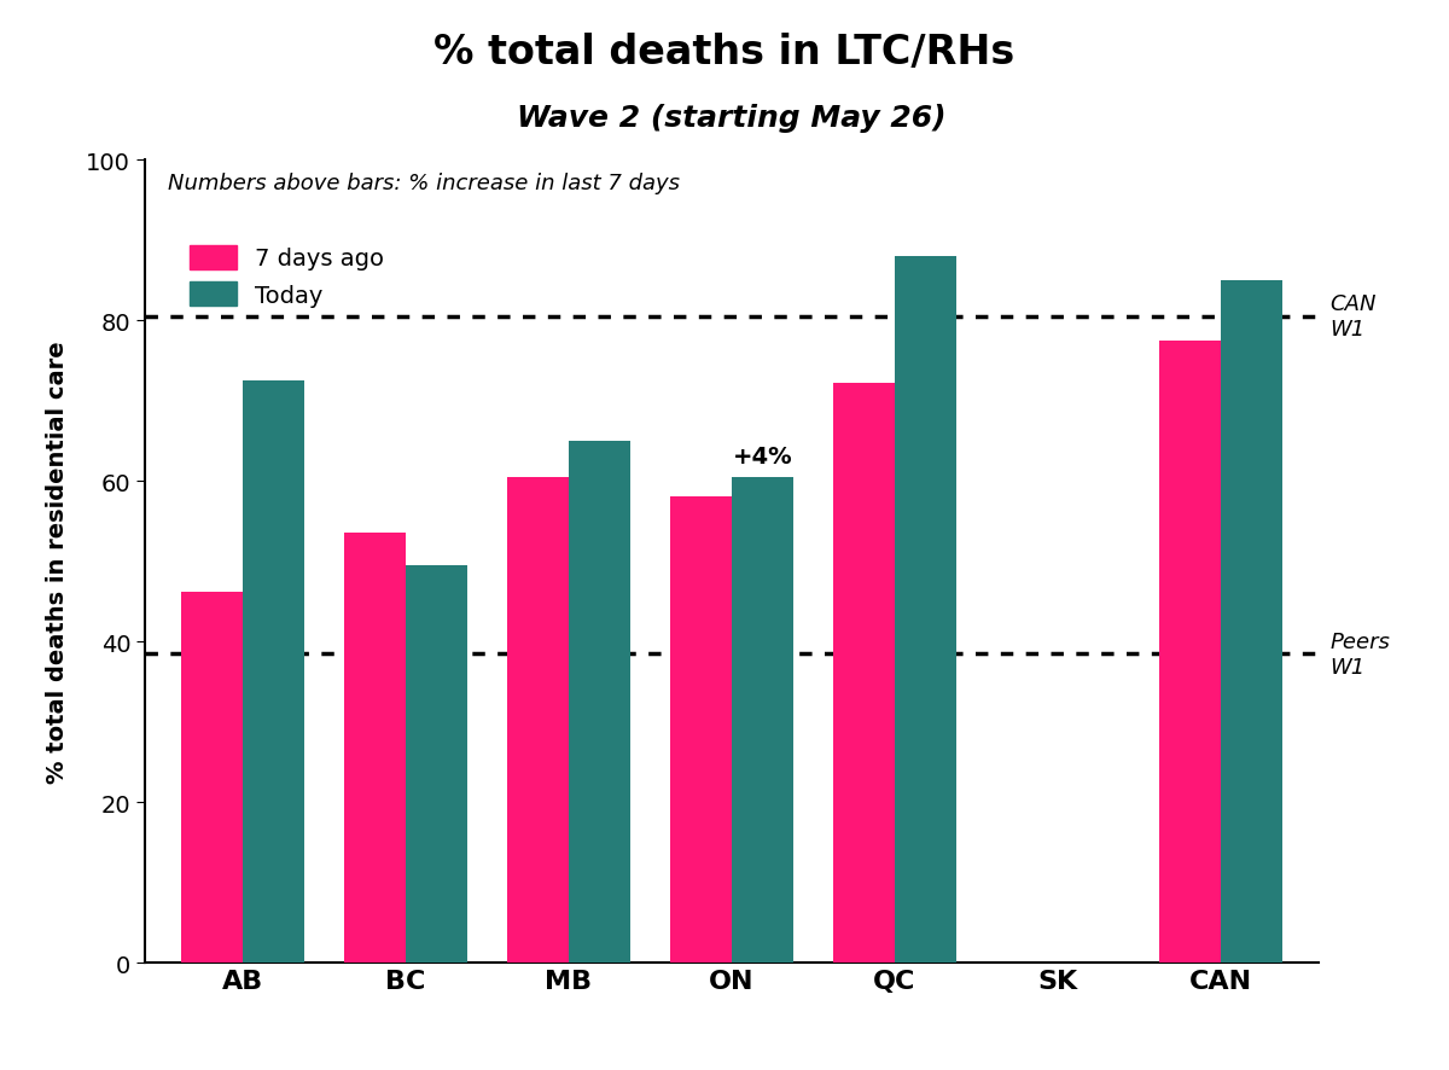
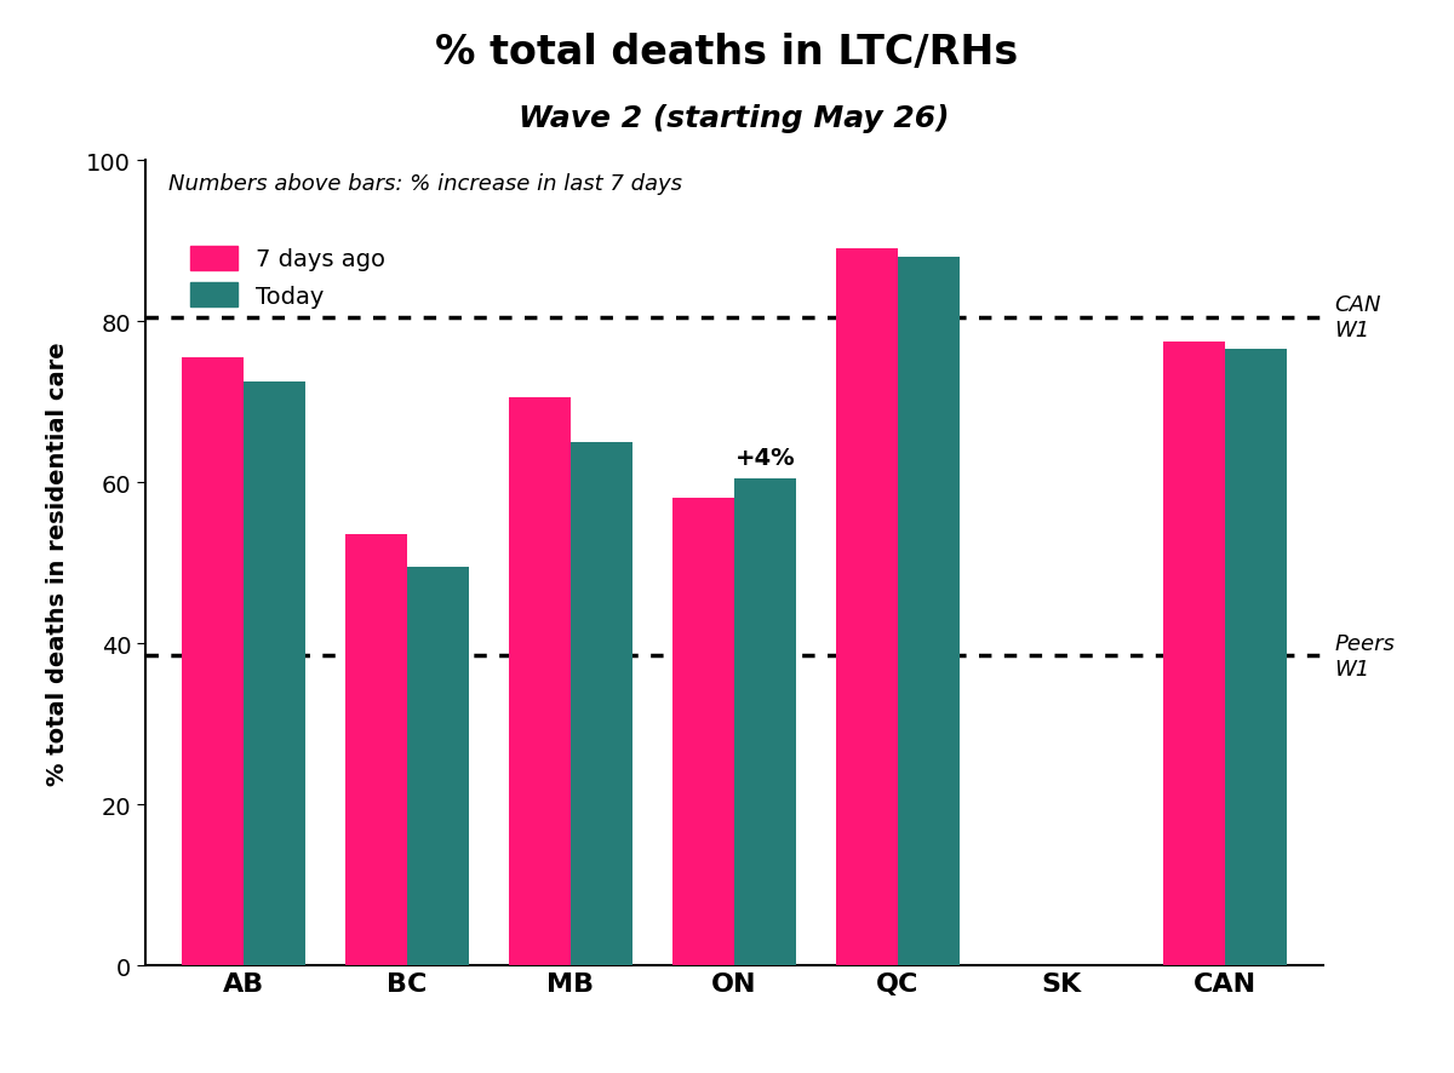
7 days ago/AB: 46.2 -> 75.5
7 days ago/MB: 60.4 -> 70.5
7 days ago/QC: 72.2 -> 89.0
Today/CAN: 85.0 -> 76.5
